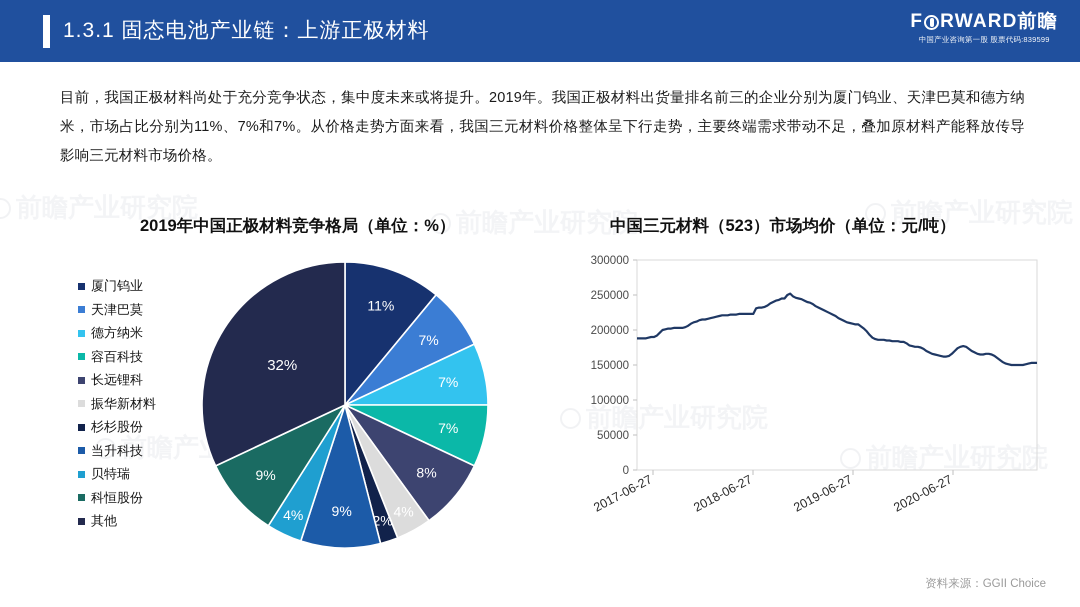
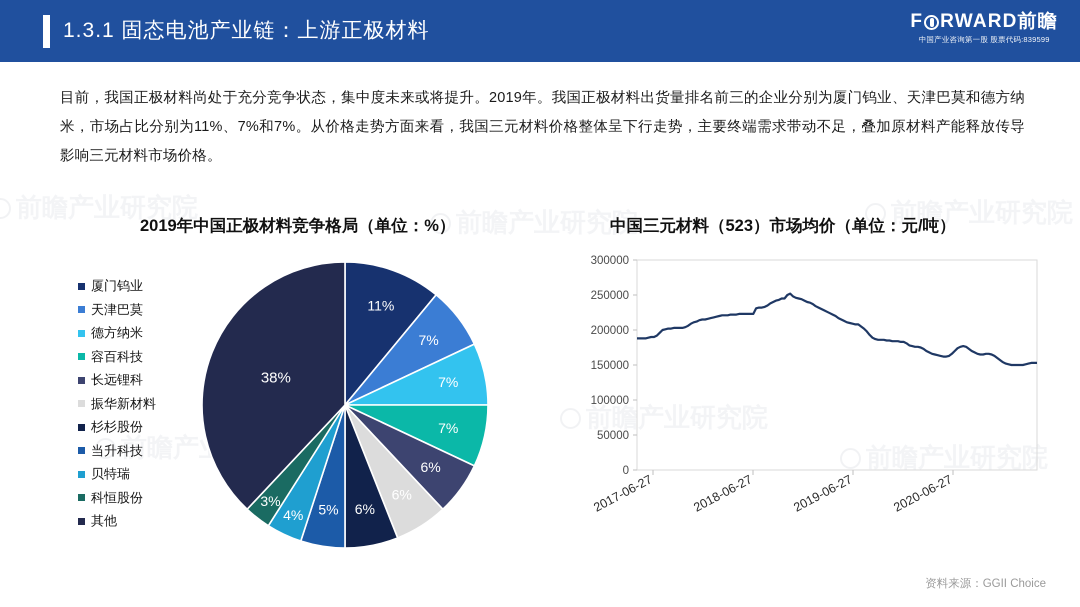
2019年中国正极材料竞争格局（单位：%）/长远锂科: 8% -> 6%
2019年中国正极材料竞争格局（单位：%）/振华新材料: 4% -> 6%
2019年中国正极材料竞争格局（单位：%）/杉杉股份: 2% -> 6%
2019年中国正极材料竞争格局（单位：%）/当升科技: 9% -> 5%
2019年中国正极材料竞争格局（单位：%）/科恒股份: 9% -> 3%
2019年中国正极材料竞争格局（单位：%）/其他: 32% -> 38%
